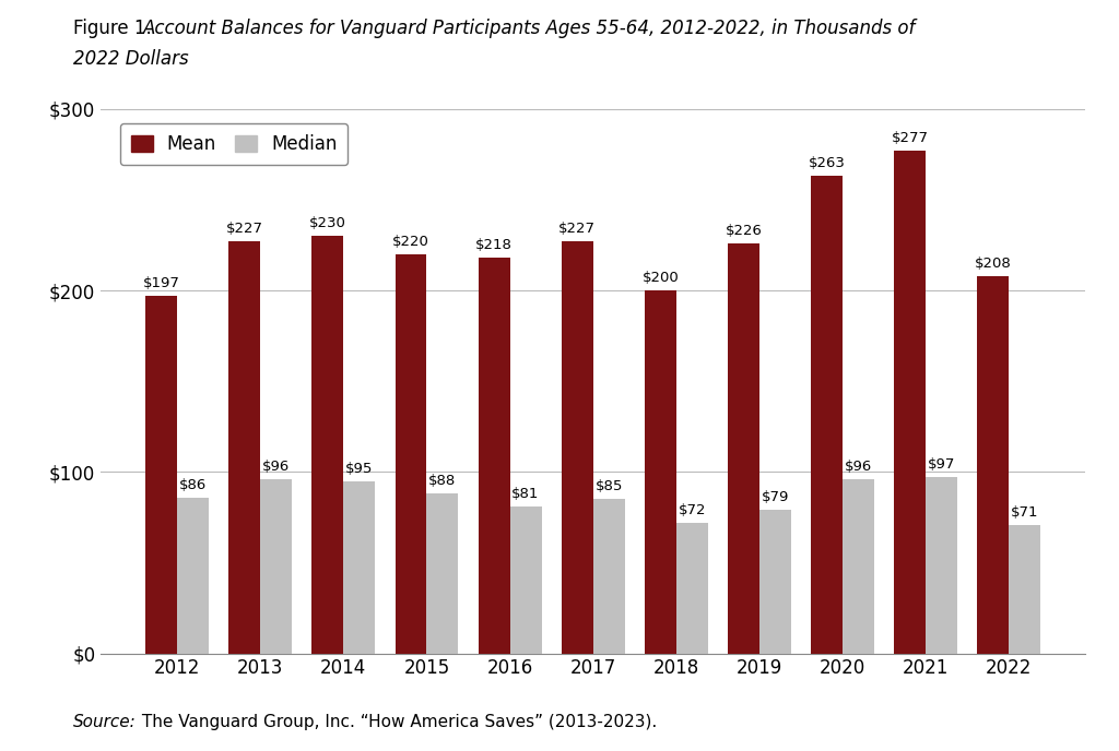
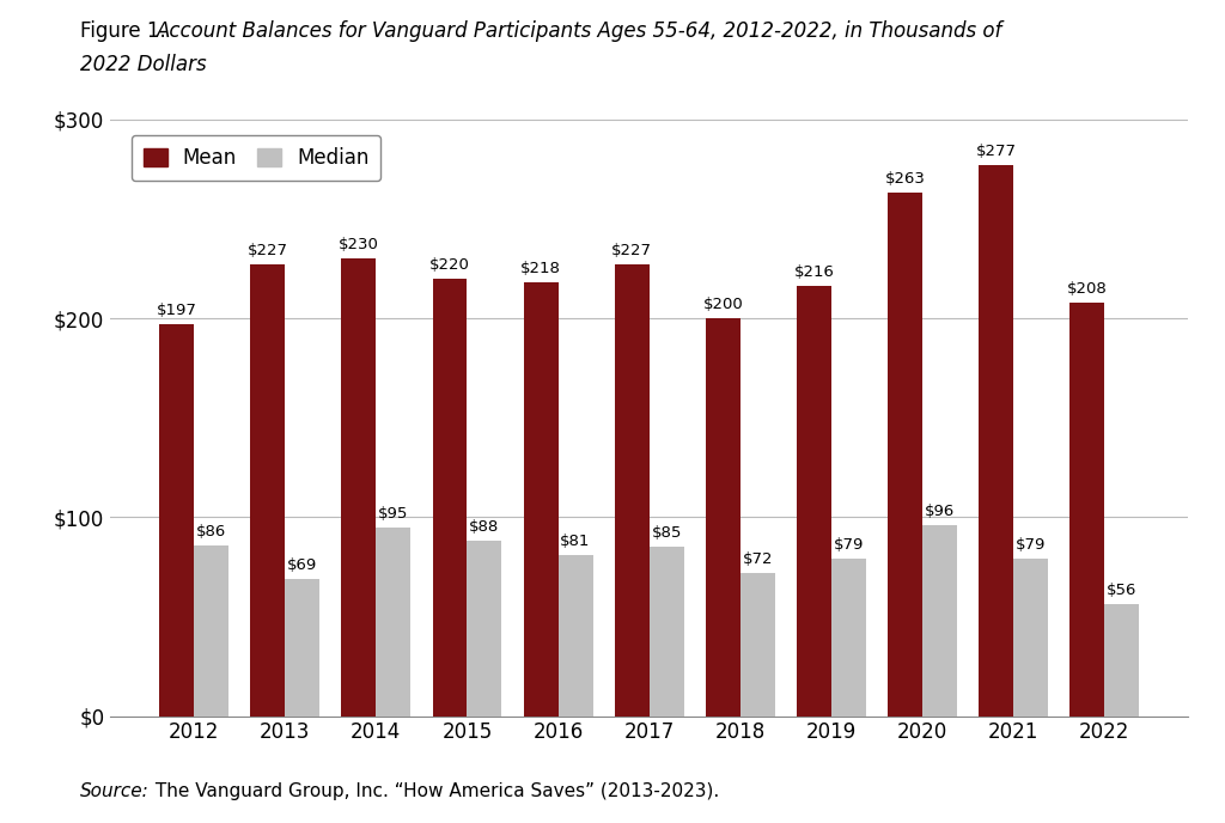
Median/2013: $96 -> $69
Mean/2019: $226 -> $216
Median/2021: $97 -> $79
Median/2022: $71 -> $56
